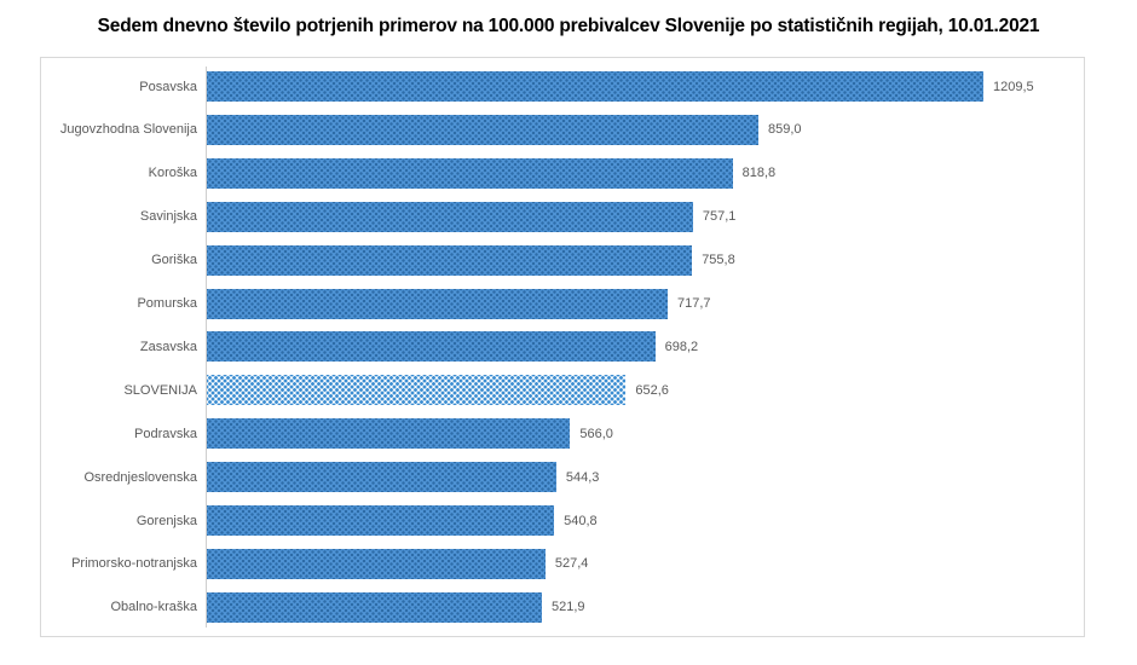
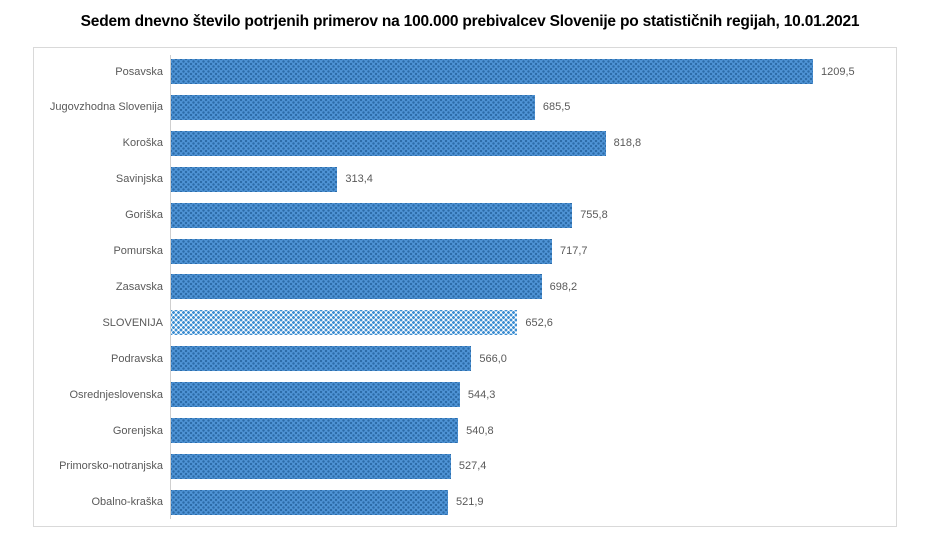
Jugovzhodna Slovenija: 859,0 -> 685,5
Savinjska: 757,1 -> 313,4
